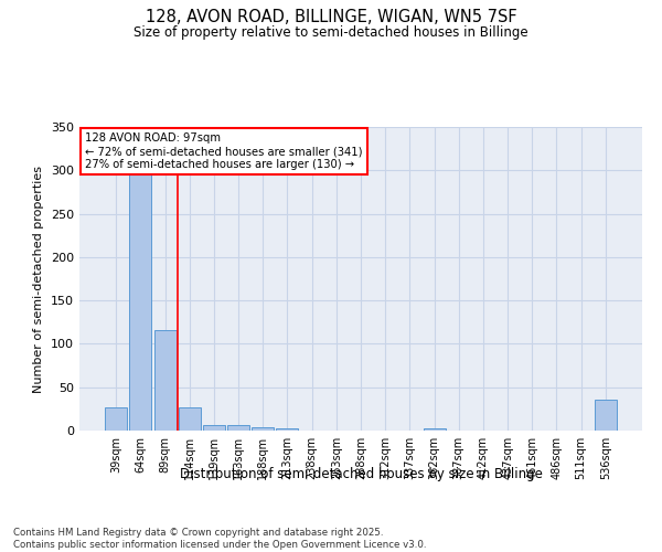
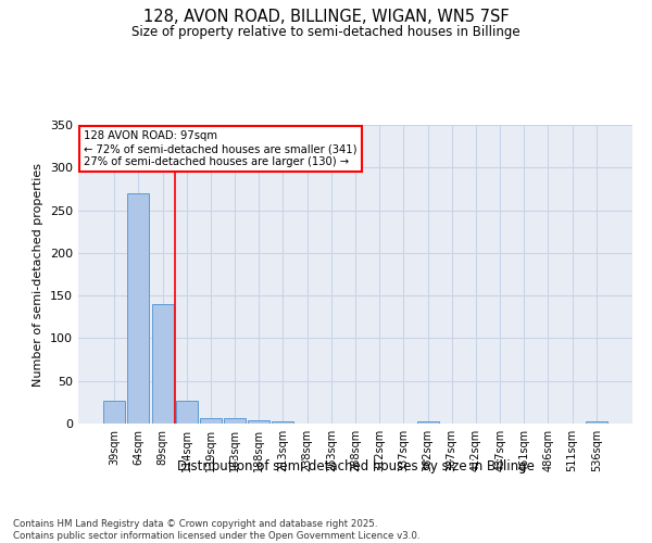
64sqm: 298 -> 270
89sqm: 116 -> 140
536sqm: 36 -> 2
